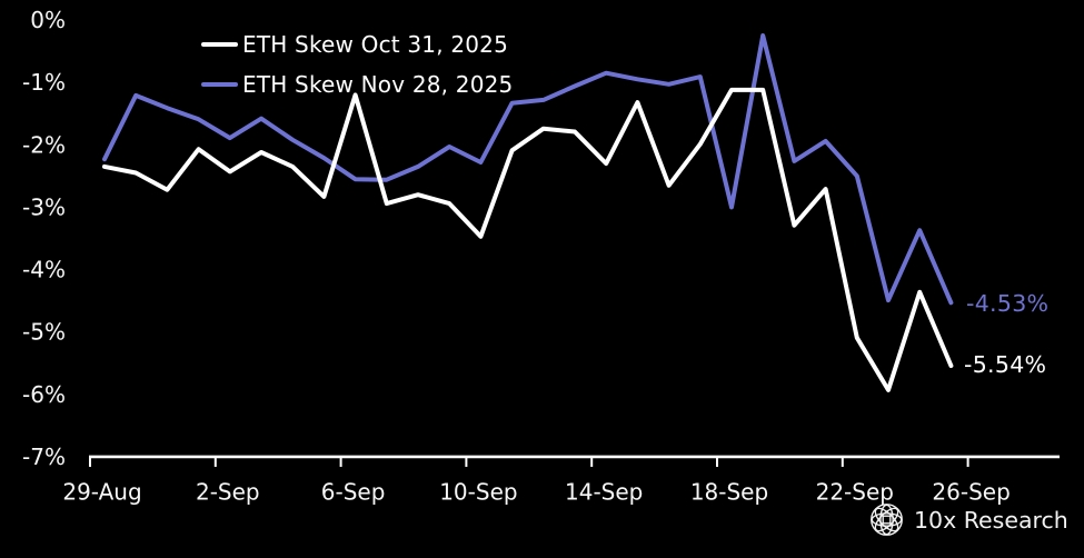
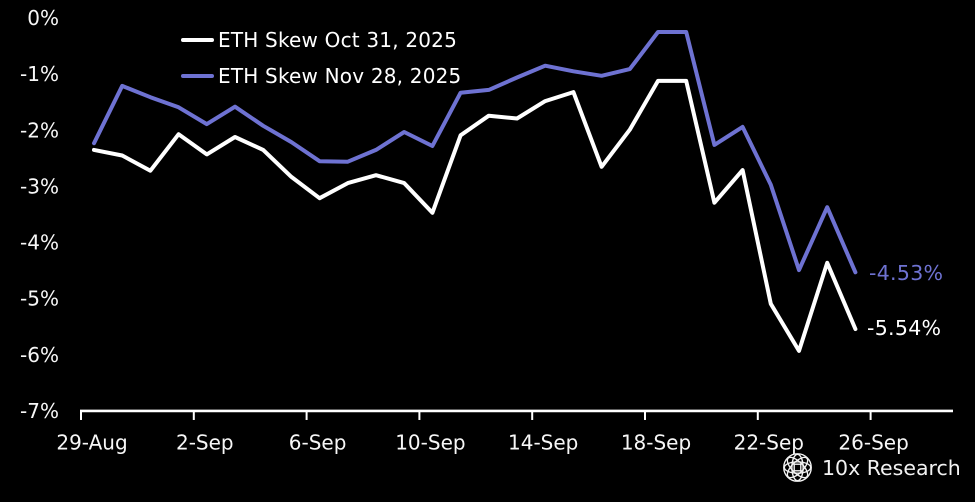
ETH Skew Oct 31, 2025/6-Sep: -1.2% -> -3.2%
ETH Skew Oct 31, 2025/14-Sep: -2.3% -> -1.5%
ETH Skew Nov 28, 2025/18-Sep: -3.0% -> -0.2%
ETH Skew Nov 28, 2025/22-Sep: -2.5% -> -3.0%
